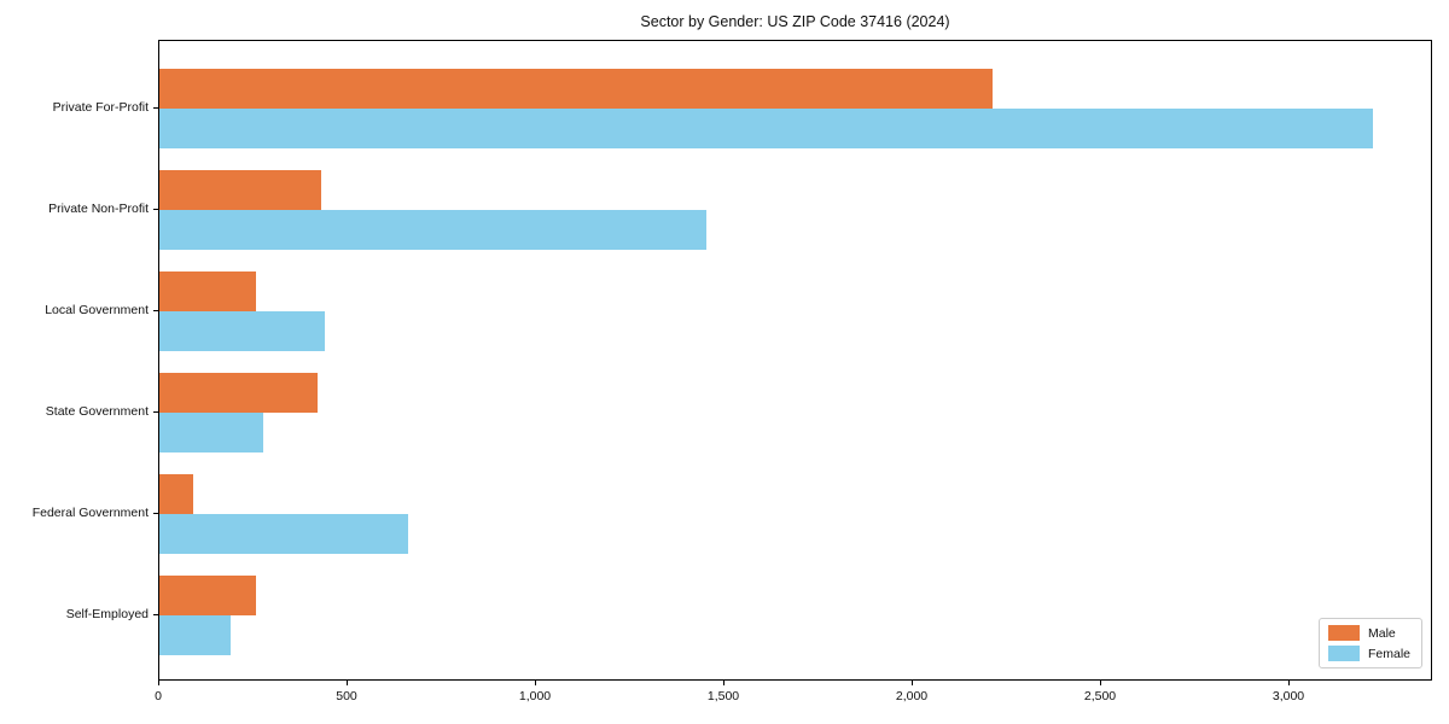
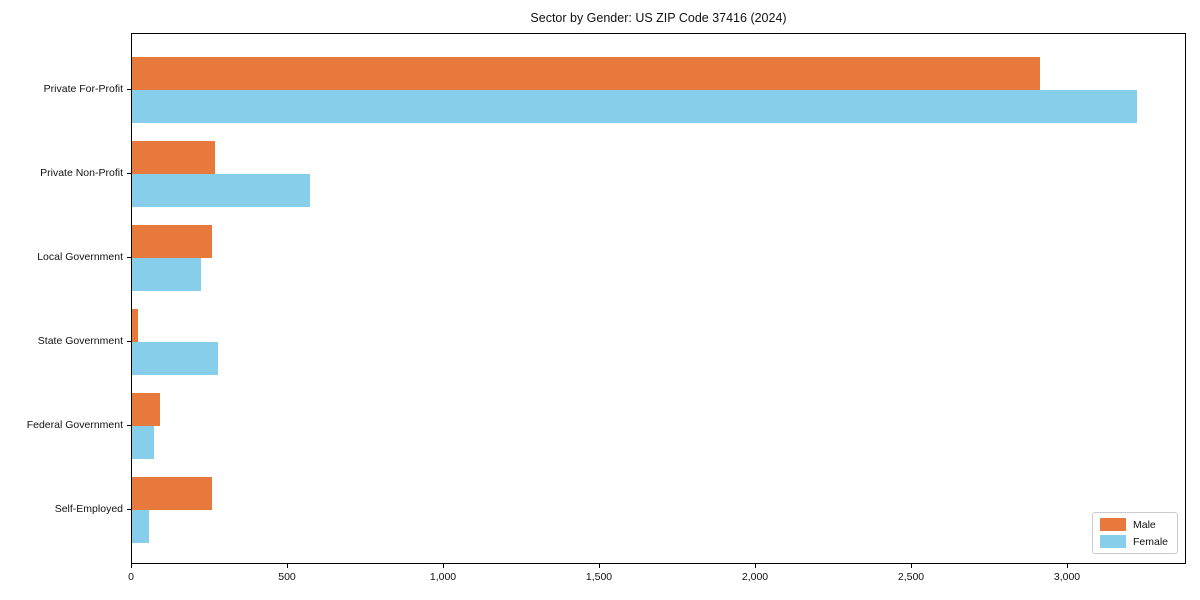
Male/Private For-Profit: 2210 -> 2910
Male/Private Non-Profit: 430 -> 260
Female/Private Non-Profit: 1450 -> 570
Female/Local Government: 440 -> 220
Male/State Government: 420 -> 20
Female/Federal Government: 660 -> 70
Female/Self-Employed: 190 -> 60
